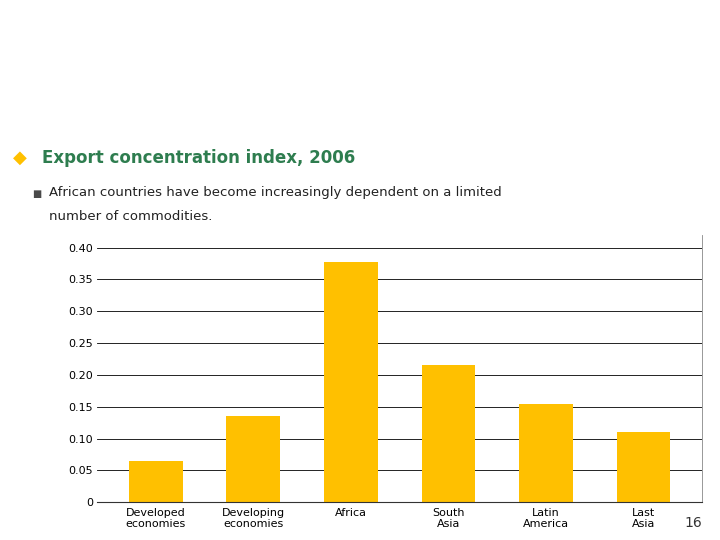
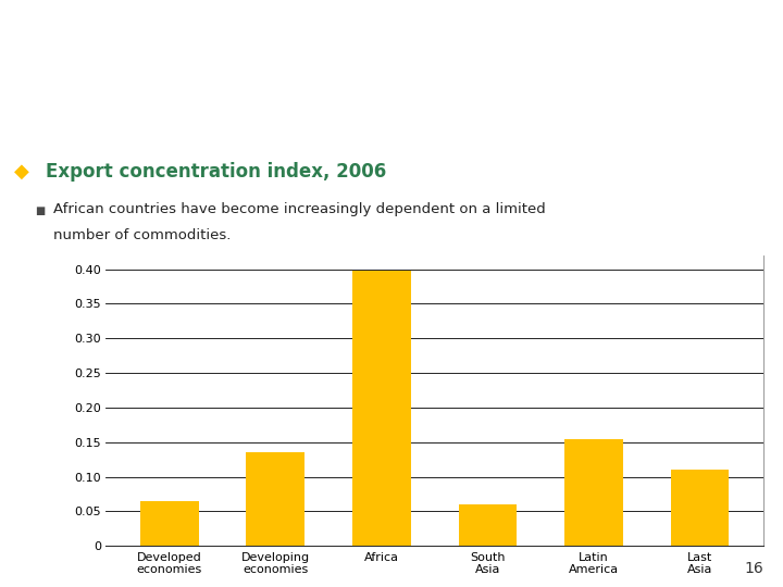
Africa: 0.378 -> 0.398
South Asia: 0.215 -> 0.060
